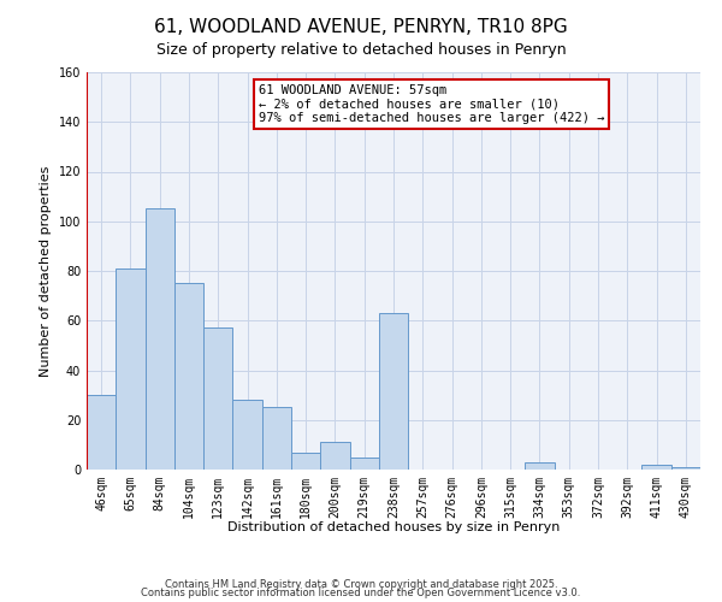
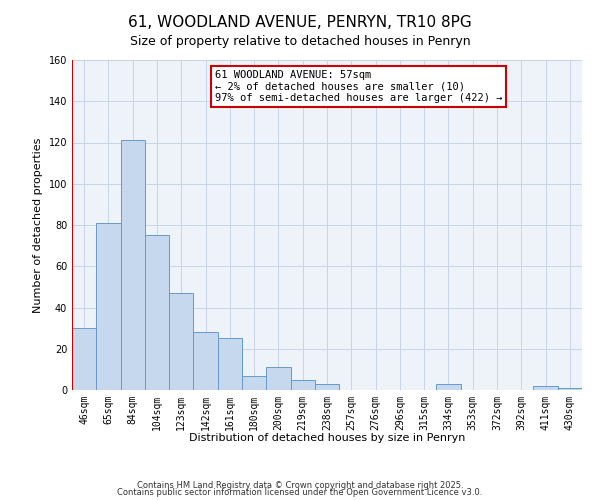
84sqm: 105 -> 121
123sqm: 57 -> 47
238sqm: 63 -> 3
